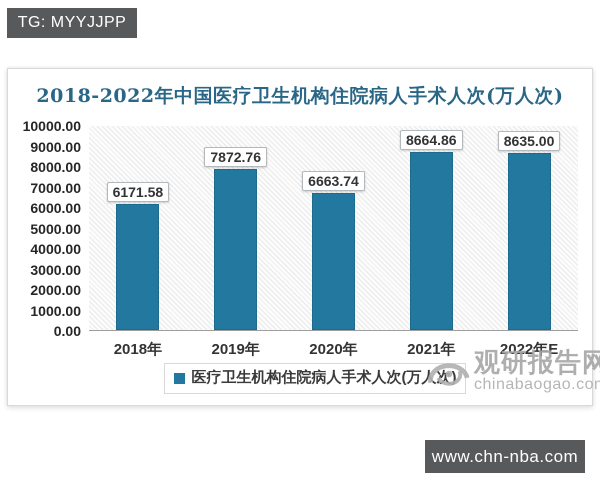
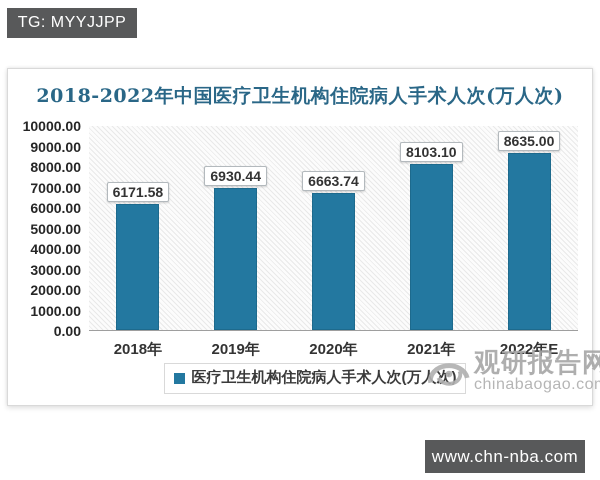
2019年: 7872.76 -> 6930.44
2021年: 8664.86 -> 8103.10
